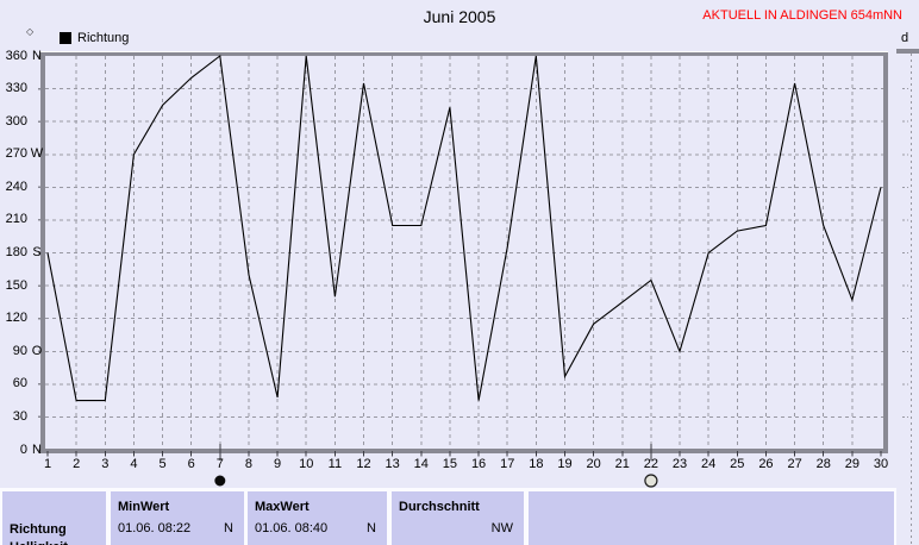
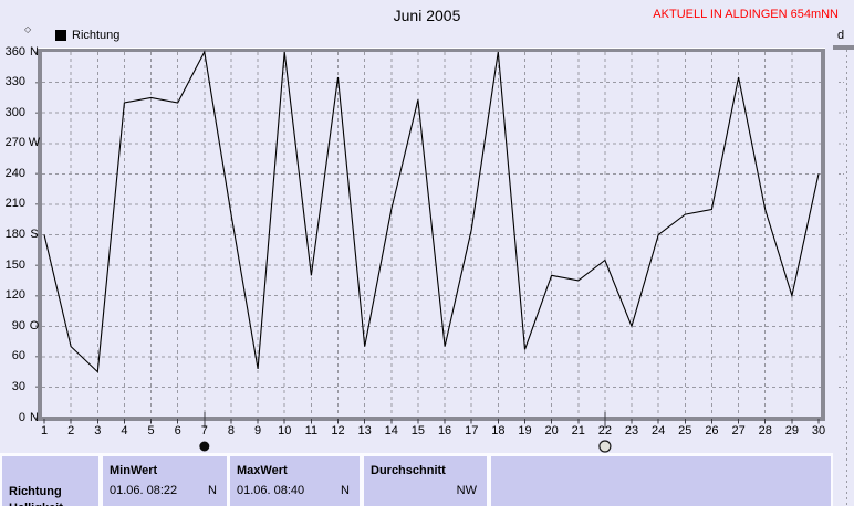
2: 40 -> 70
4: 270 -> 310
6: 340 -> 310
8: 160 -> 200
13: 200 -> 70
16: 40 -> 70
20: 120 -> 140
29: 140 -> 120
